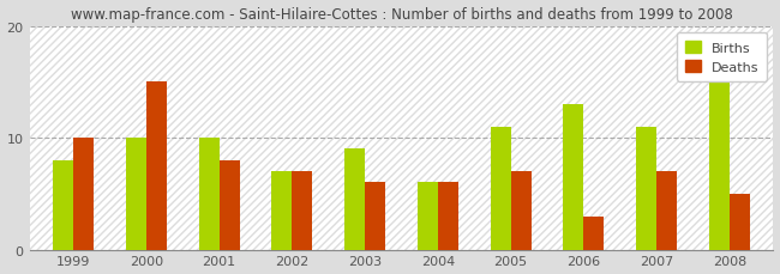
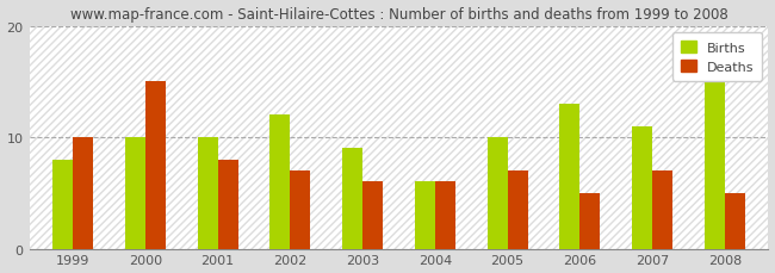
Births/2002: 7 -> 12
Births/2005: 11 -> 10
Deaths/2006: 3 -> 5
